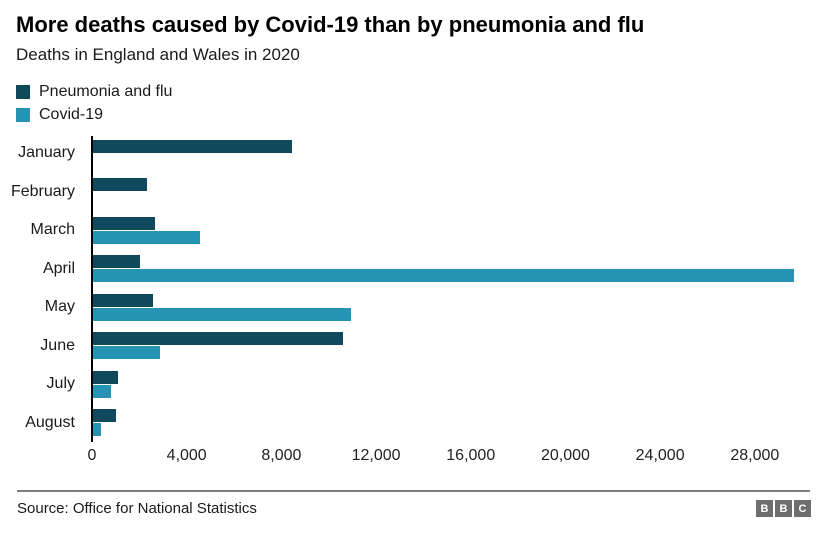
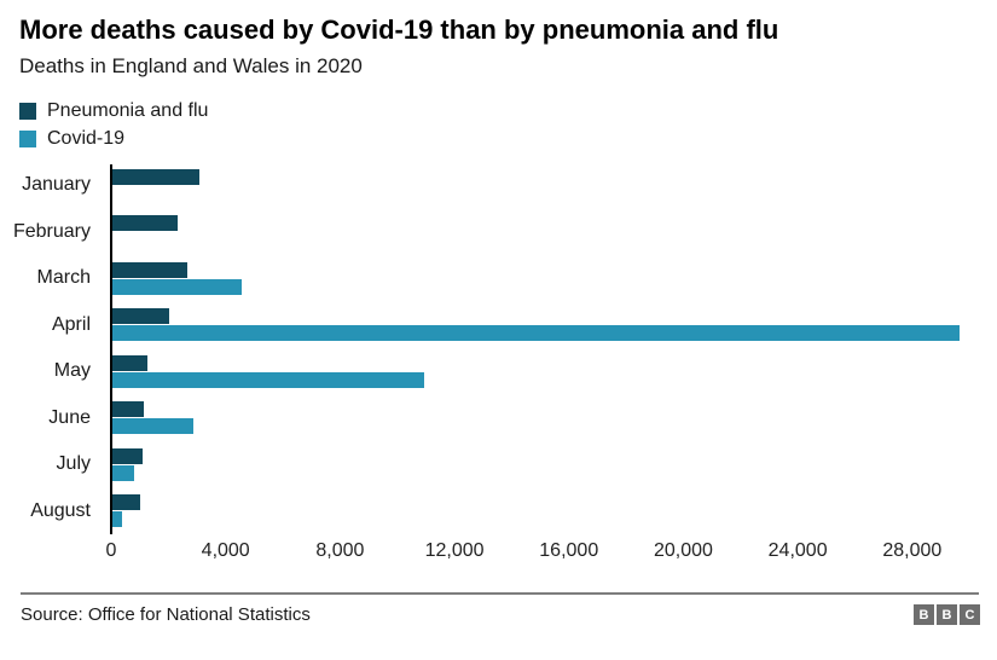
Pneumonia and flu/January: 8300 -> 3000
Pneumonia and flu/May: 2500 -> 1200
Pneumonia and flu/June: 10400 -> 1100
